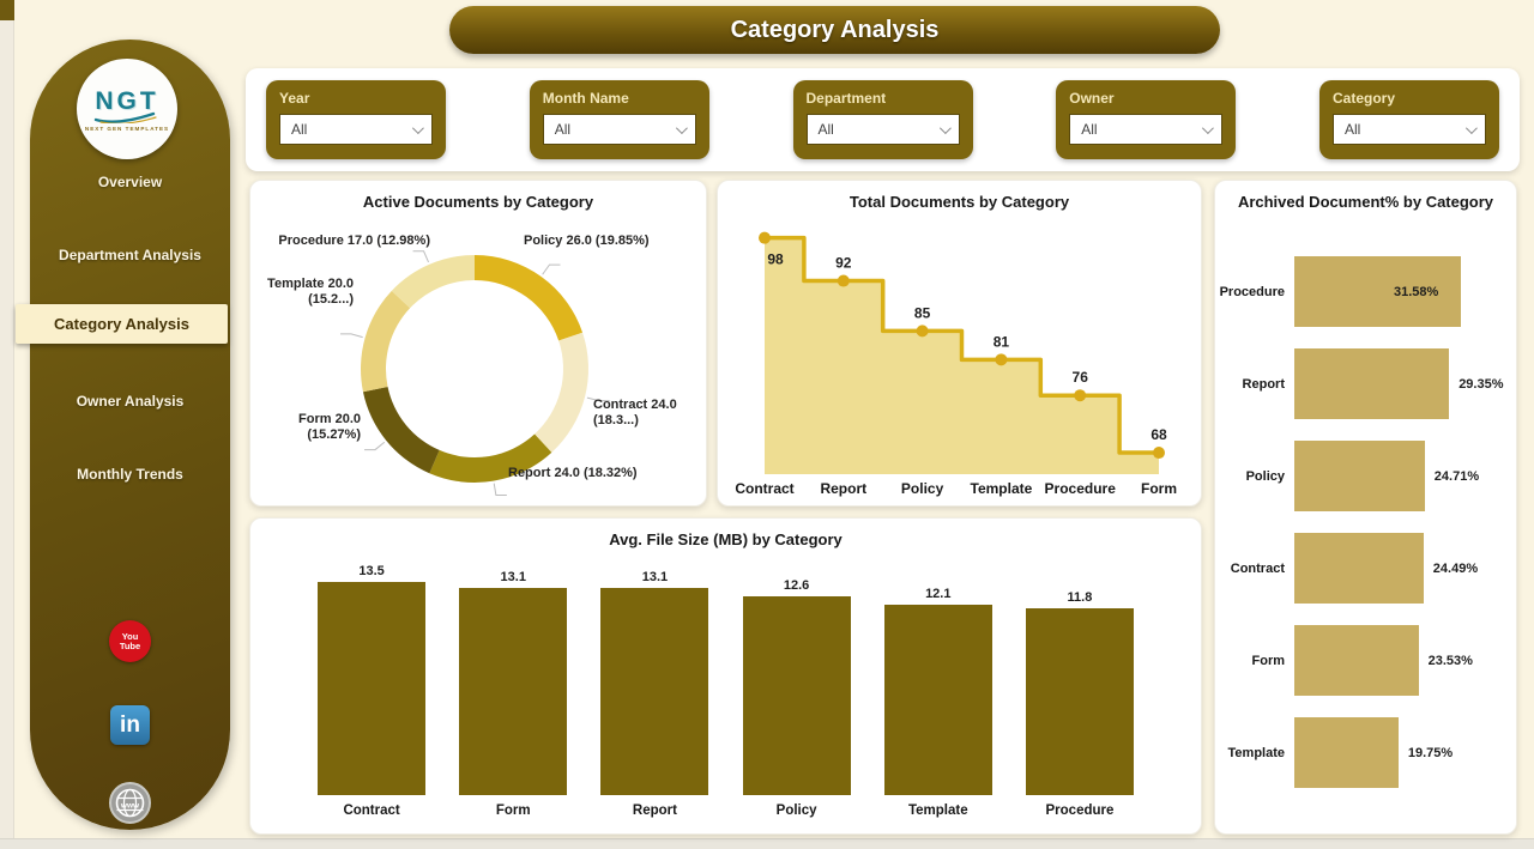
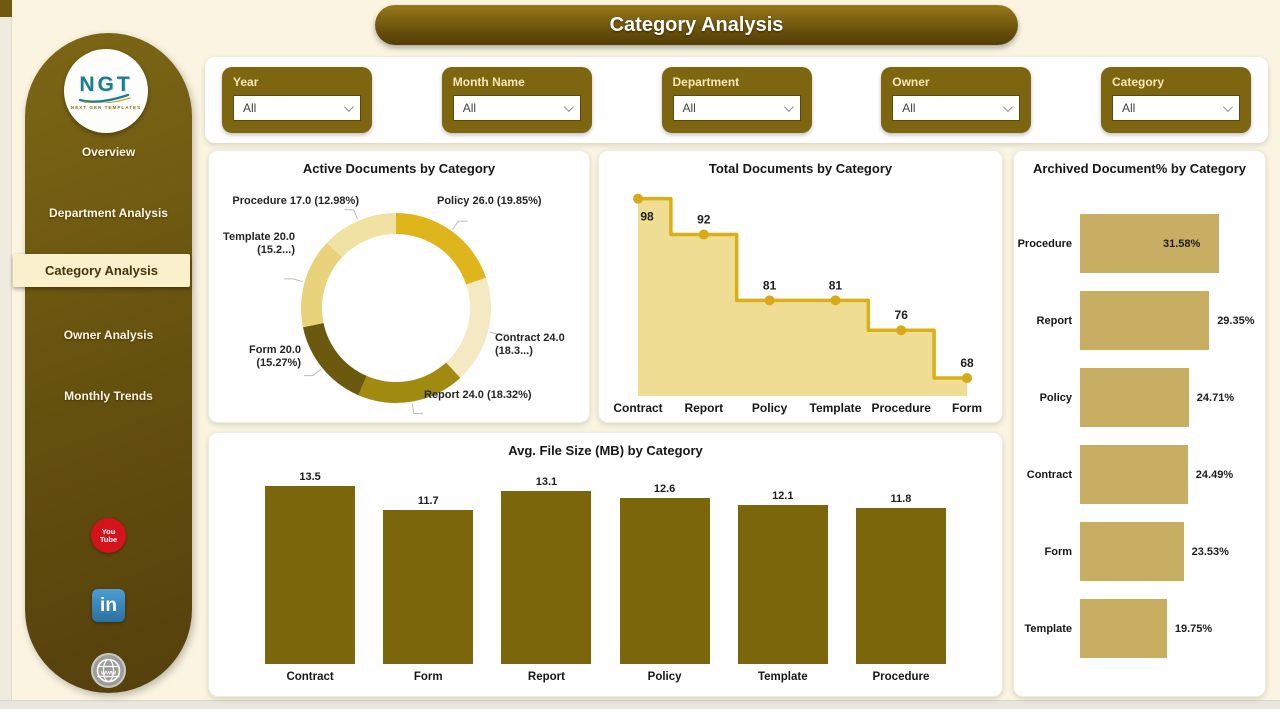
Total Documents by Category/Policy: 85 -> 81
Avg. File Size (MB) by Category/Form: 13.1 -> 11.7
